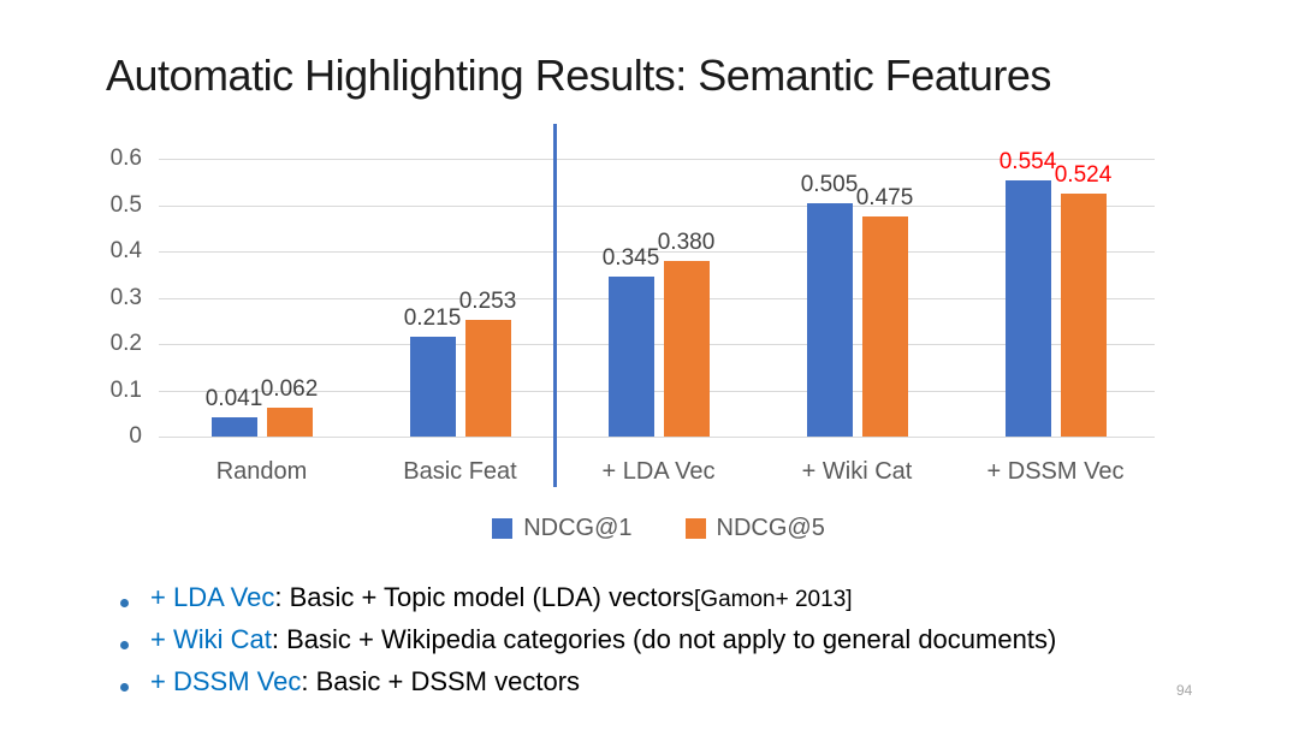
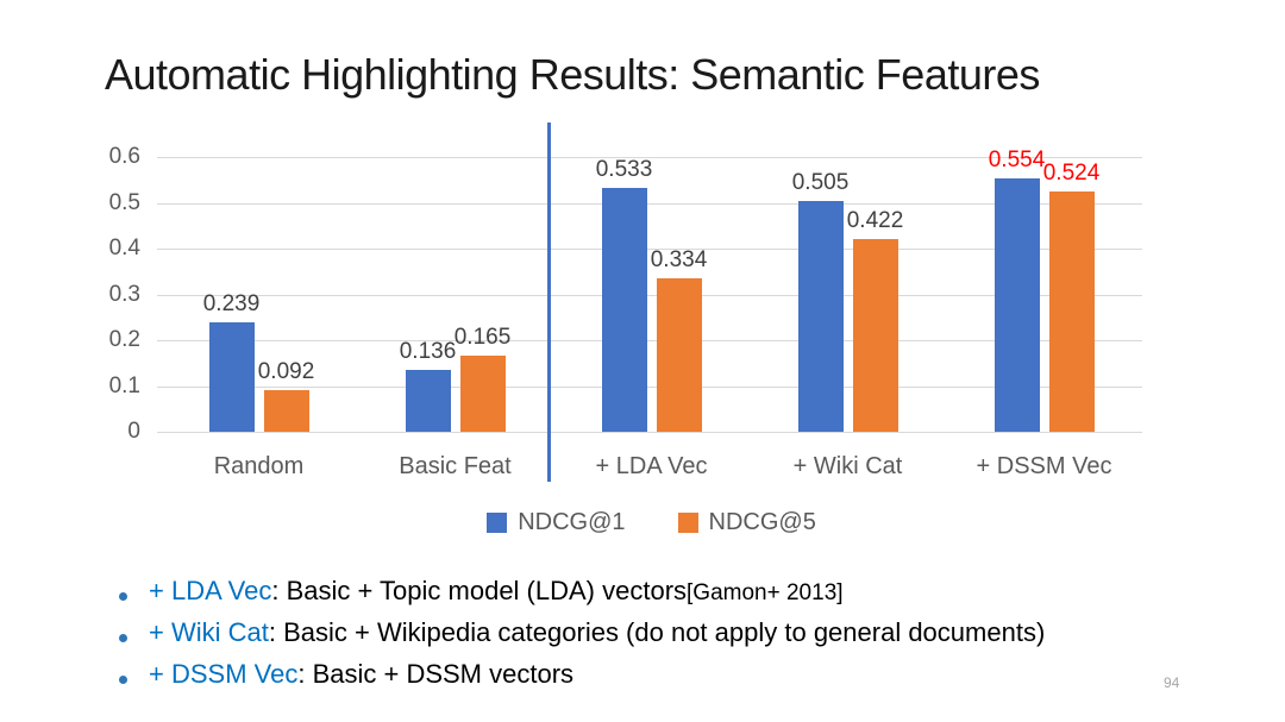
NDCG@1/Random: 0.041 -> 0.239
NDCG@5/Random: 0.062 -> 0.092
NDCG@1/Basic Feat: 0.215 -> 0.136
NDCG@5/Basic Feat: 0.253 -> 0.165
NDCG@1/+ LDA Vec: 0.345 -> 0.533
NDCG@5/+ LDA Vec: 0.380 -> 0.334
NDCG@5/+ Wiki Cat: 0.475 -> 0.422
